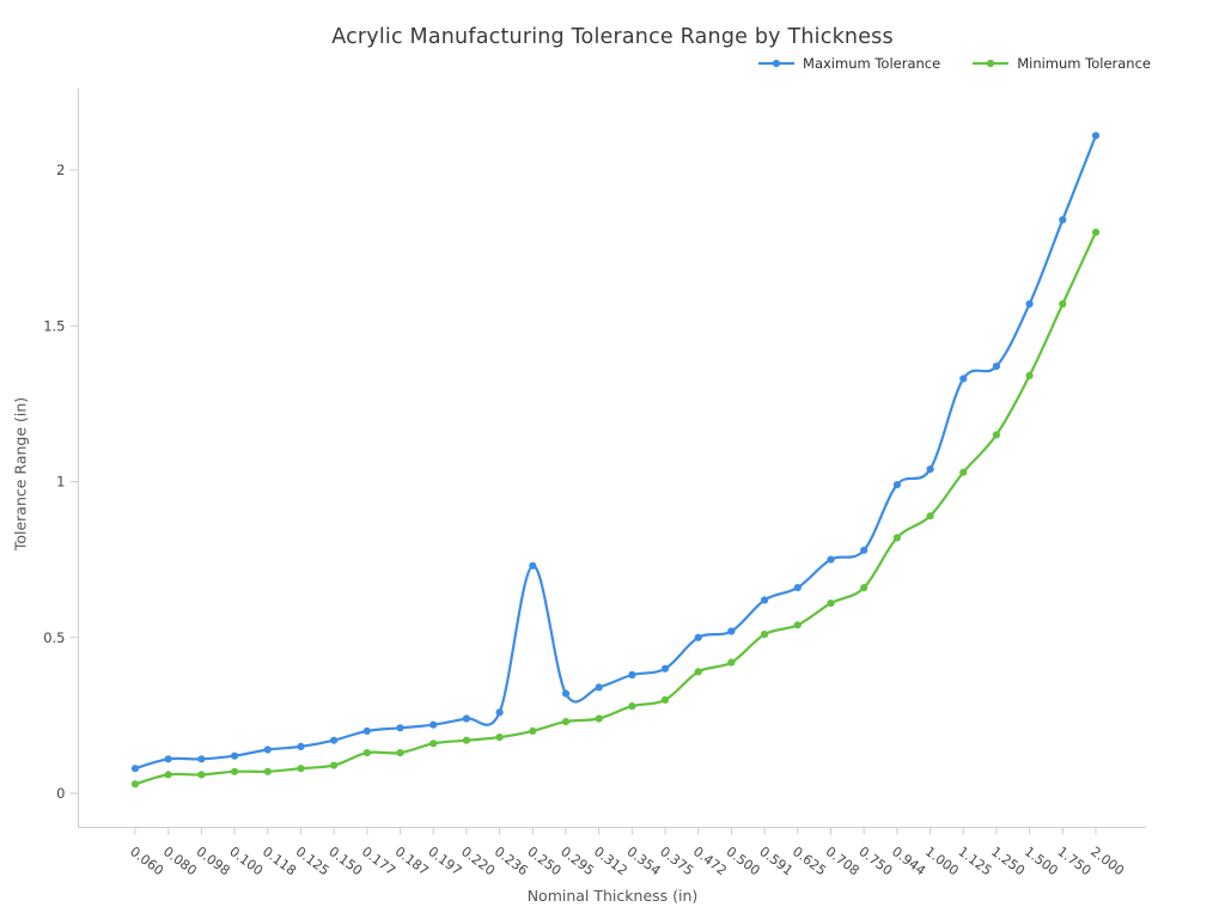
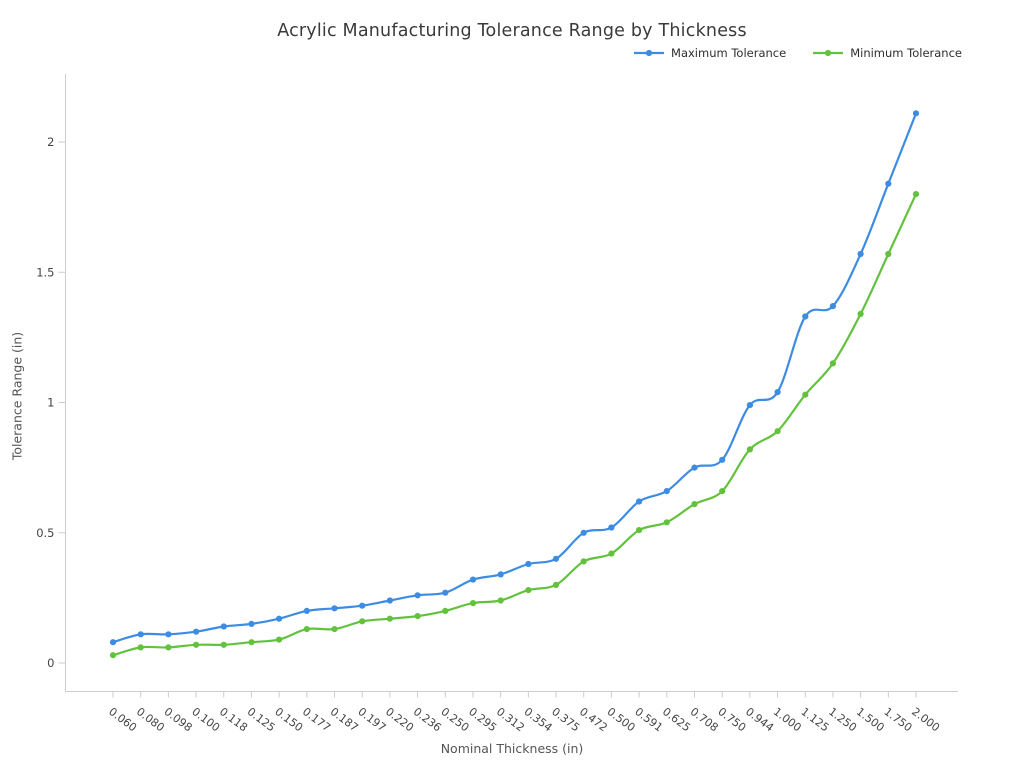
Maximum Tolerance/0.250: 0.73 -> 0.27
